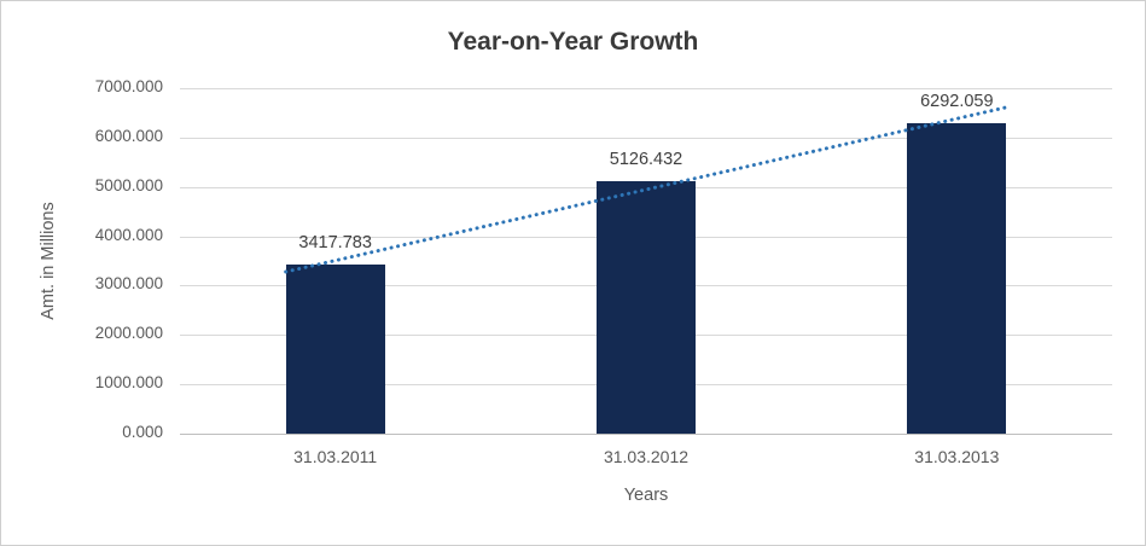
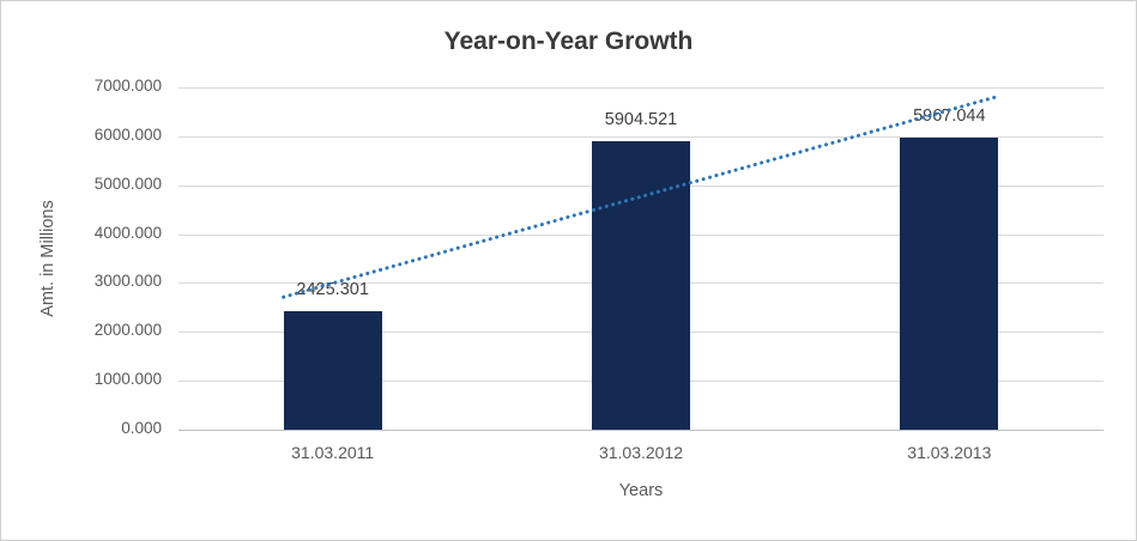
31.03.2011: 3417.783 -> 2425.301
31.03.2012: 5126.432 -> 5904.521
31.03.2013: 6292.059 -> 5967.044
